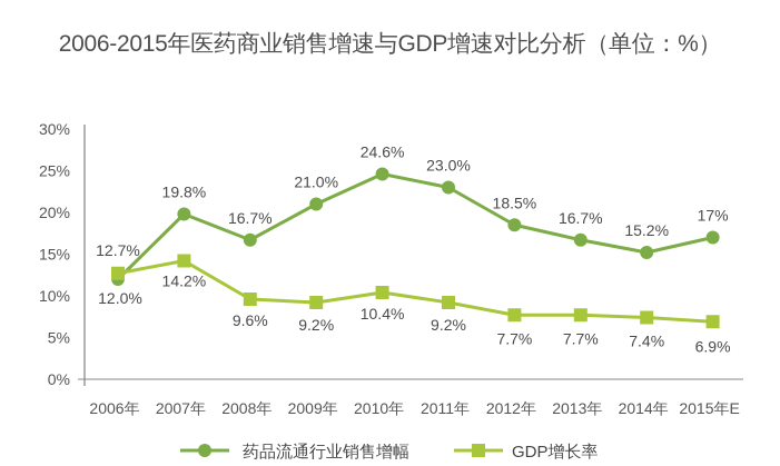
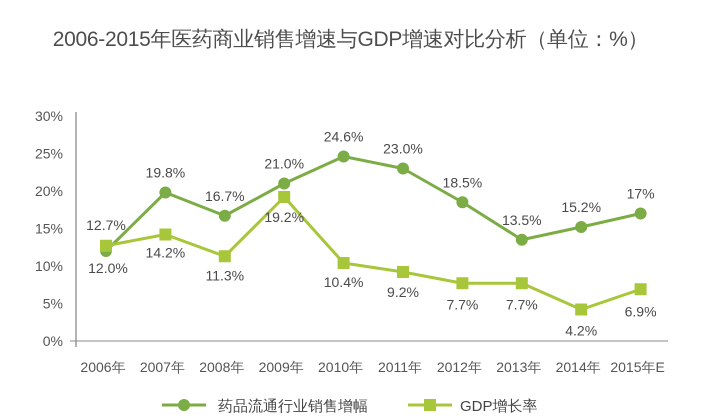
GDP增长率/2008年: 9.6% -> 11.3%
GDP增长率/2009年: 9.2% -> 19.2%
药品流通行业销售增幅/2013年: 16.7% -> 13.5%
GDP增长率/2014年: 7.4% -> 4.2%
